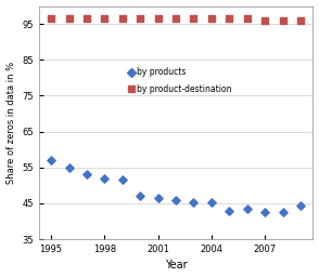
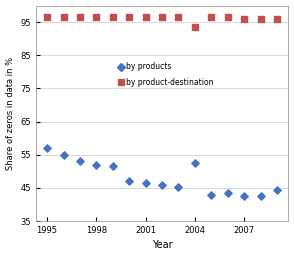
by products/2004: 45.2 -> 52.5
by product-destination/2004: 96.5 -> 93.5
